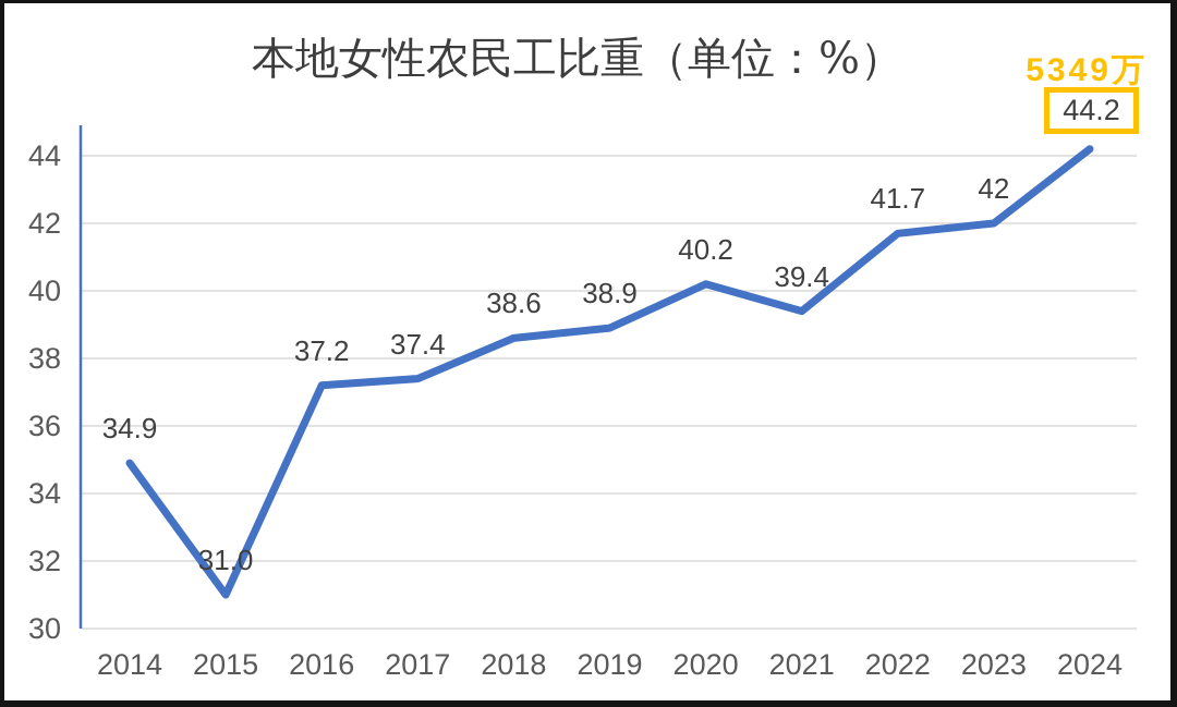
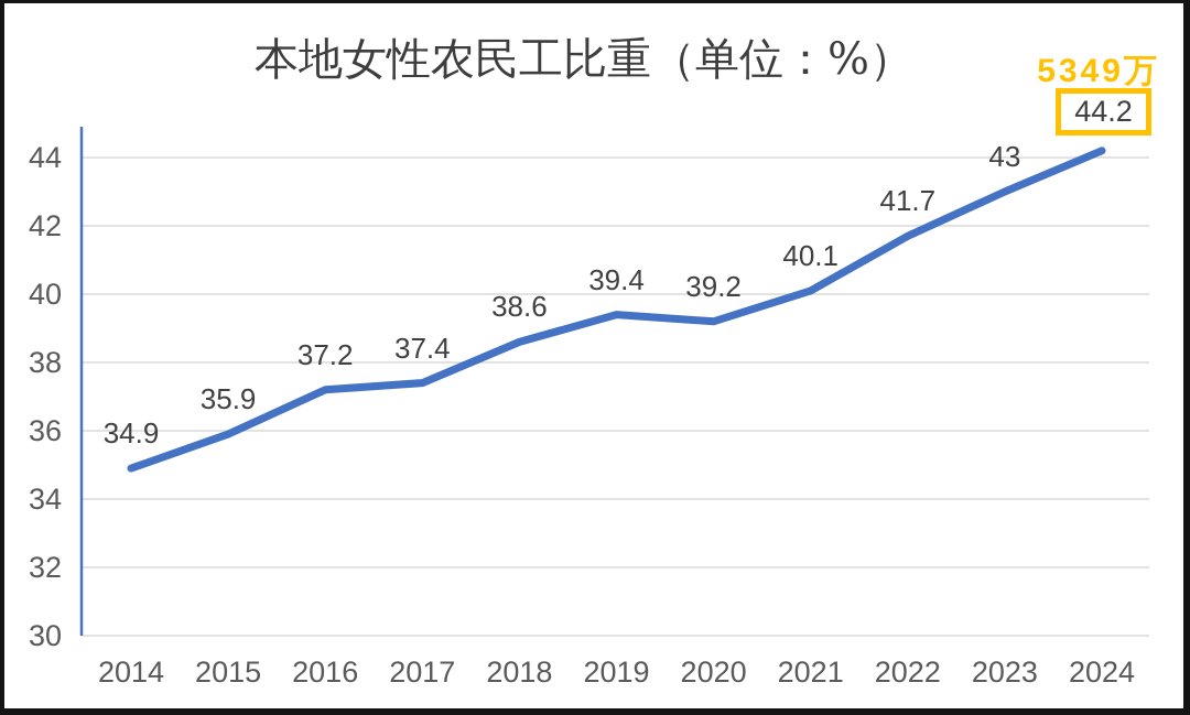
2015: 31.0 -> 35.9
2019: 38.9 -> 39.4
2020: 40.2 -> 39.2
2021: 39.4 -> 40.1
2023: 42 -> 43
